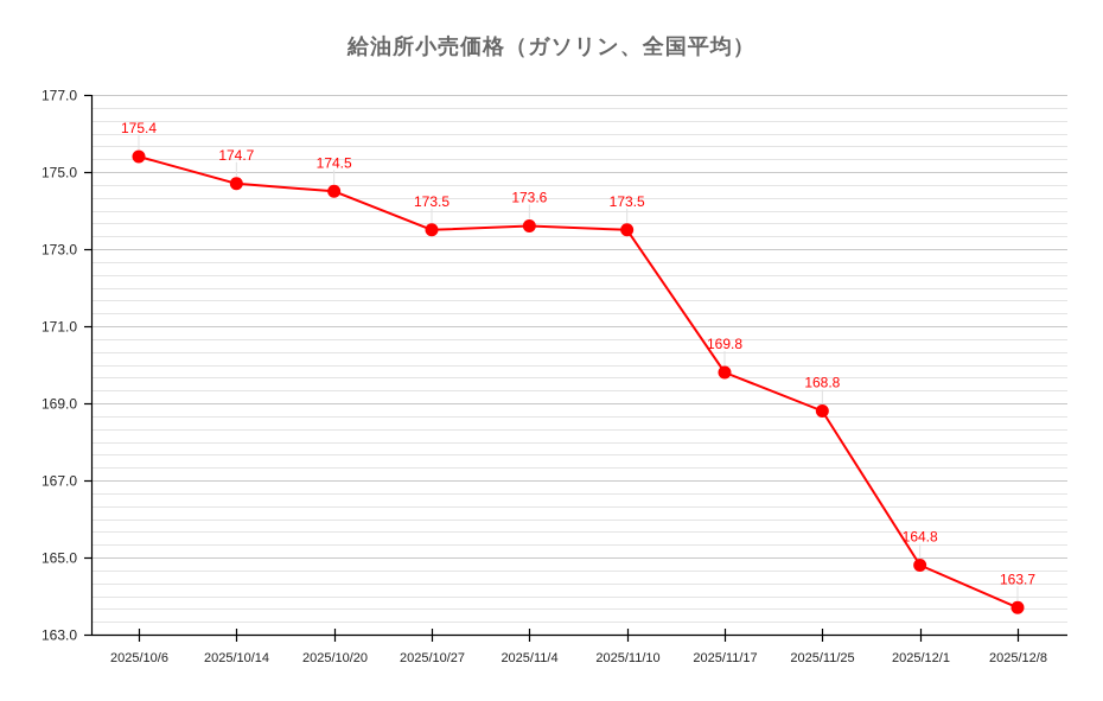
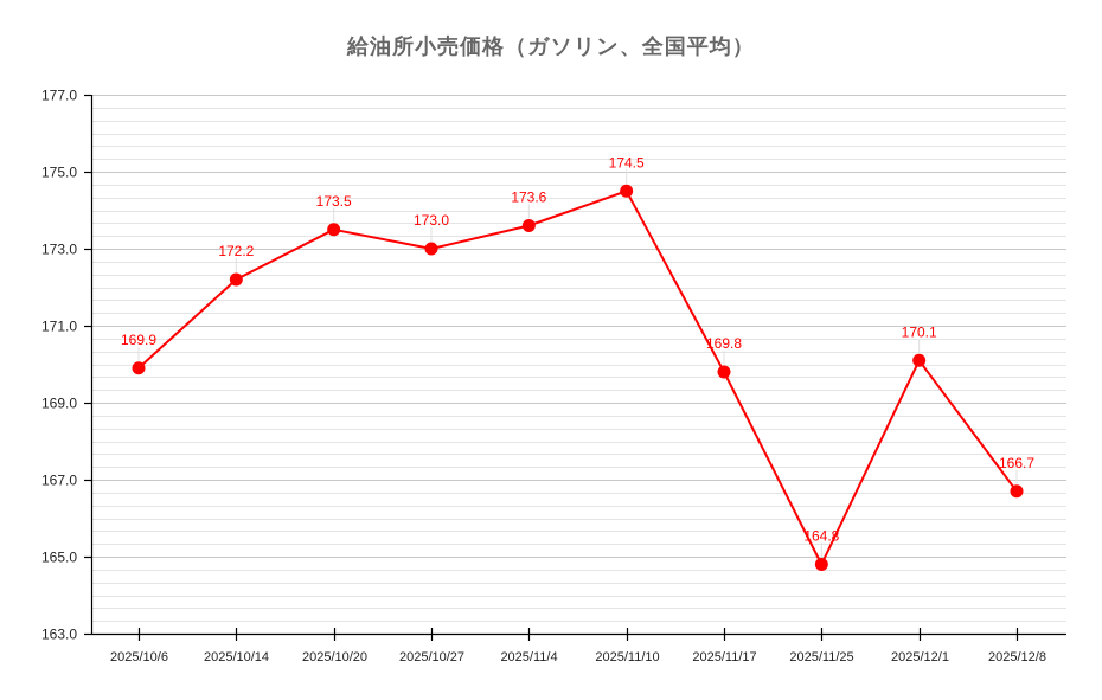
2025/10/6: 175.4 -> 169.9
2025/10/14: 174.7 -> 172.2
2025/10/20: 174.5 -> 173.5
2025/10/27: 173.5 -> 173.0
2025/11/10: 173.5 -> 174.5
2025/11/25: 168.8 -> 164.8
2025/12/1: 164.8 -> 170.1
2025/12/8: 163.7 -> 166.7
